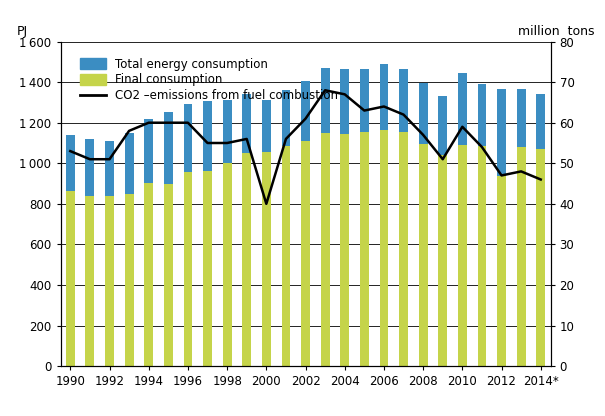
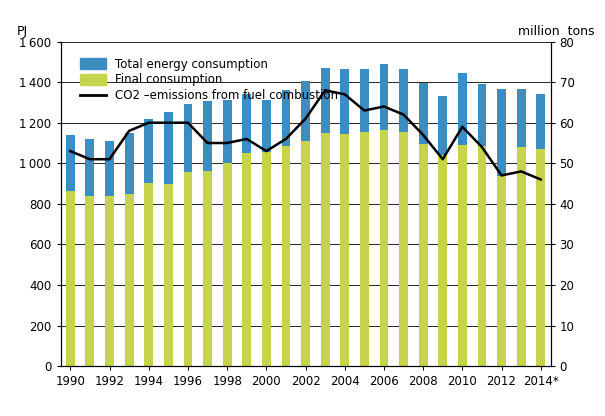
CO2 –emissions from fuel combustion/2000: 40 -> 53
